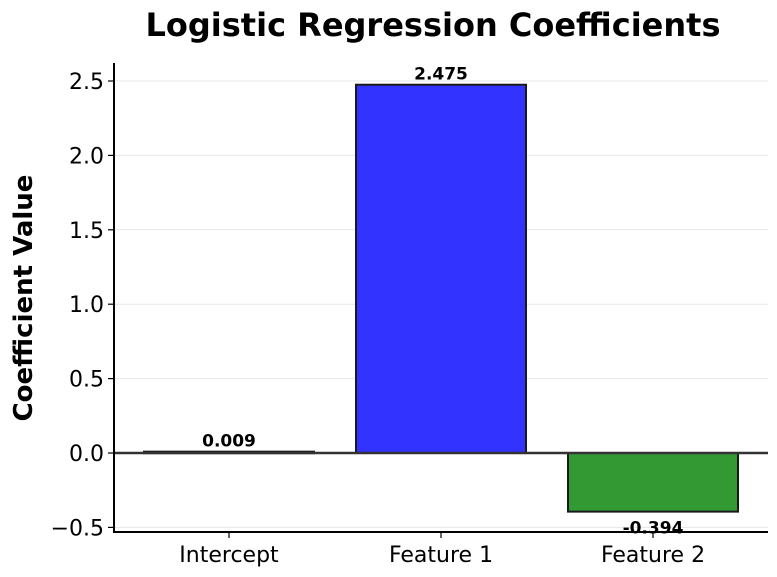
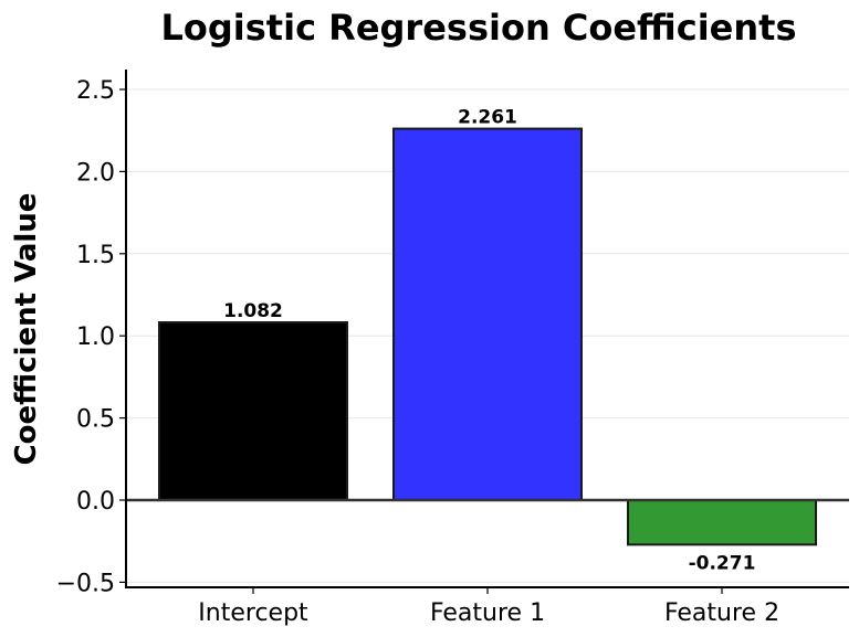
Intercept: 0.009 -> 1.082
Feature 1: 2.475 -> 2.261
Feature 2: -0.394 -> -0.271
